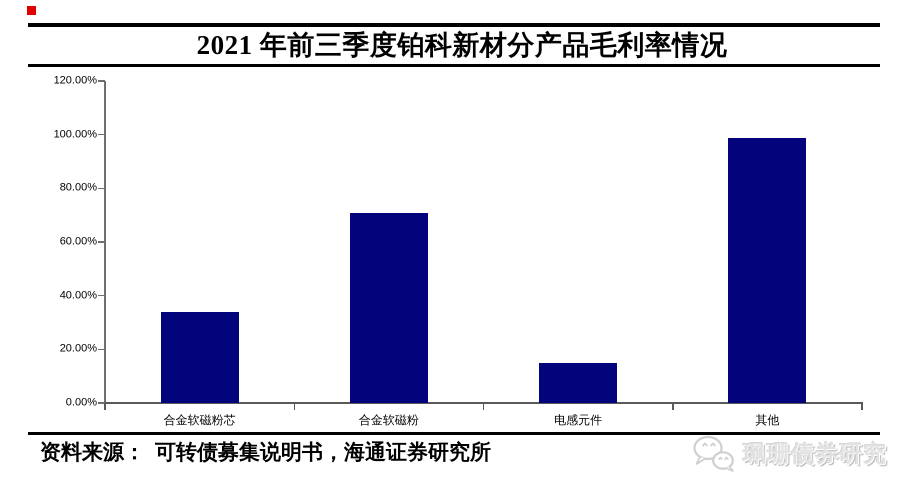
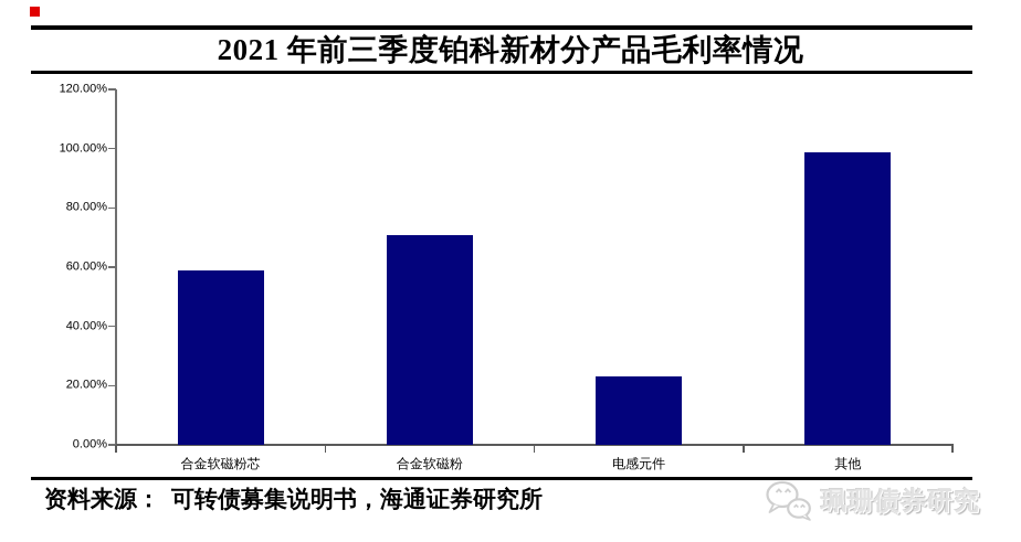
合金软磁粉芯: 34% -> 59%
电感元件: 15% -> 23%
